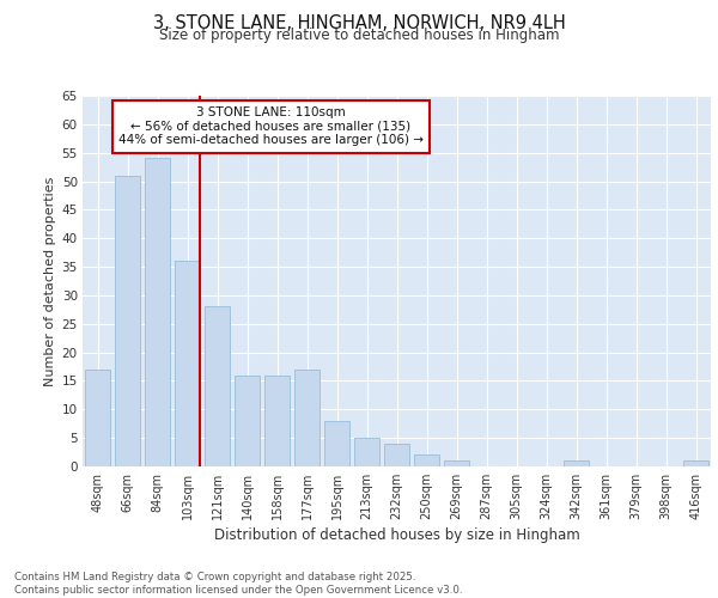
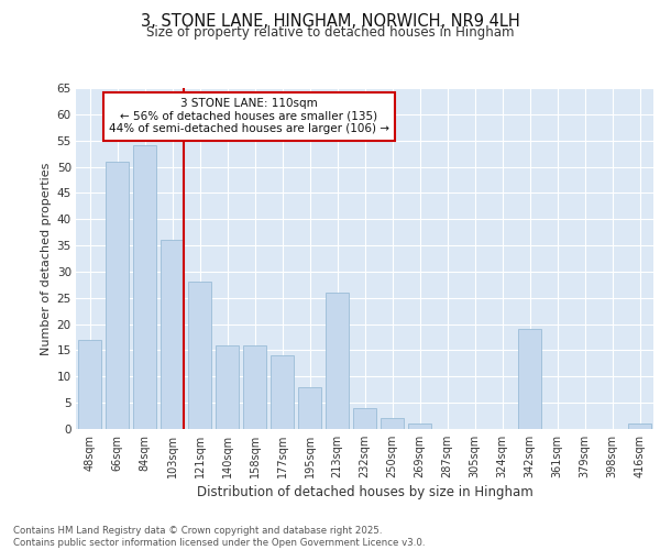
177sqm: 17 -> 14
213sqm: 5 -> 26
342sqm: 1 -> 19
